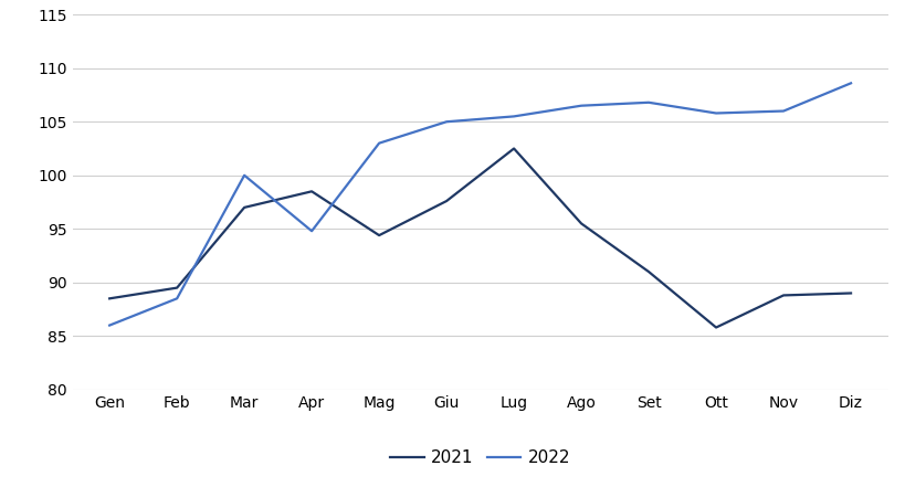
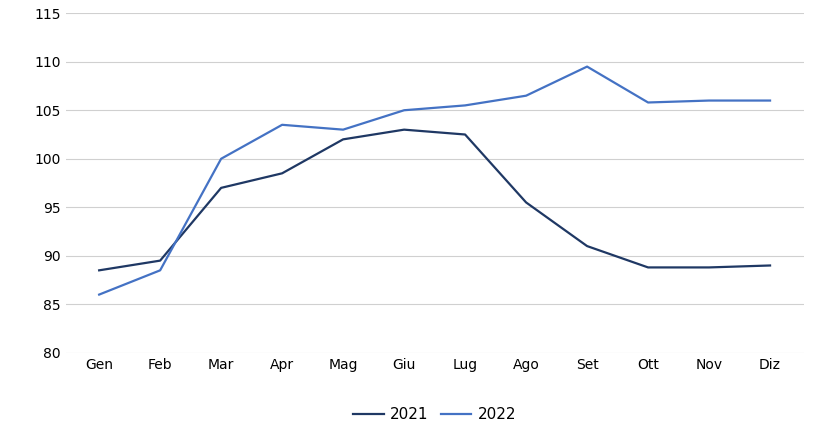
2022/Apr: 94.8 -> 103.5
2021/Mag: 94.4 -> 102.0
2021/Giu: 97.6 -> 103.0
2022/Set: 106.8 -> 109.5
2021/Ott: 85.8 -> 88.8
2022/Diz: 108.6 -> 106.0
